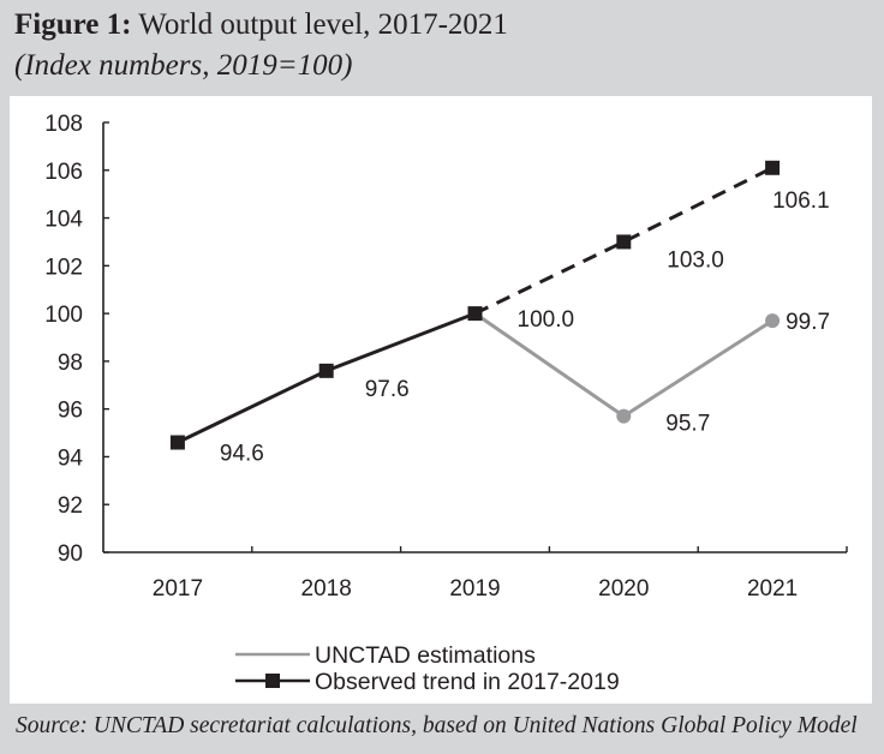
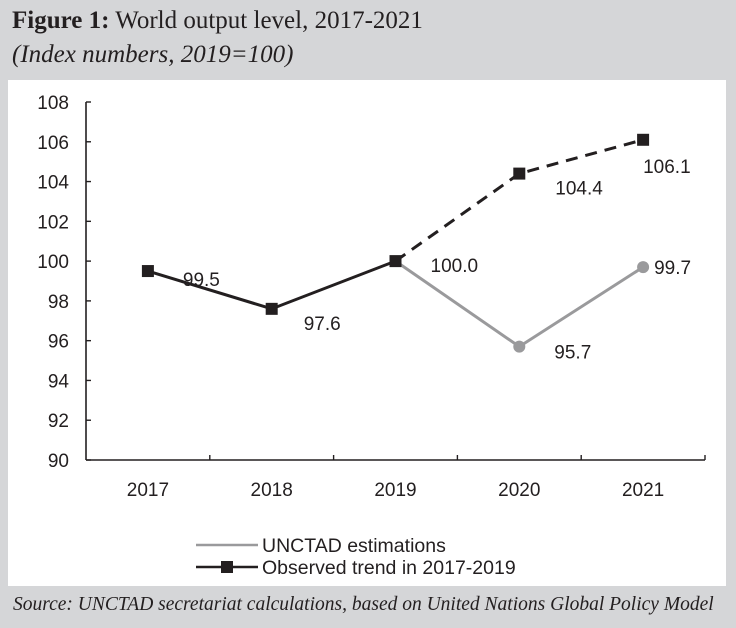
Observed trend in 2017-2019/2017: 94.6 -> 99.5
Observed trend in 2017-2019/2020: 103.0 -> 104.4
